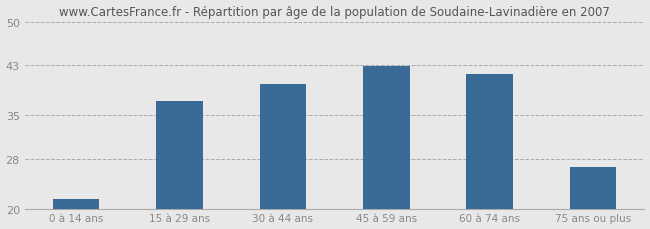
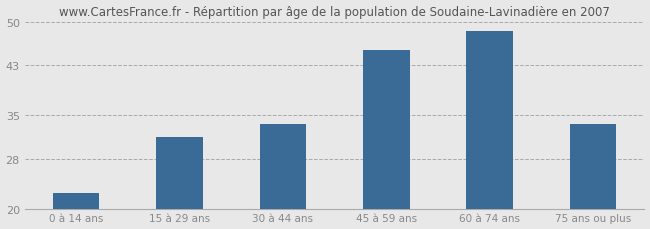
0 à 14 ans: 21.6 -> 22.5
15 à 29 ans: 37.2 -> 31.5
30 à 44 ans: 40.0 -> 33.5
45 à 59 ans: 42.8 -> 45.5
60 à 74 ans: 41.6 -> 48.5
75 ans ou plus: 26.6 -> 33.5
